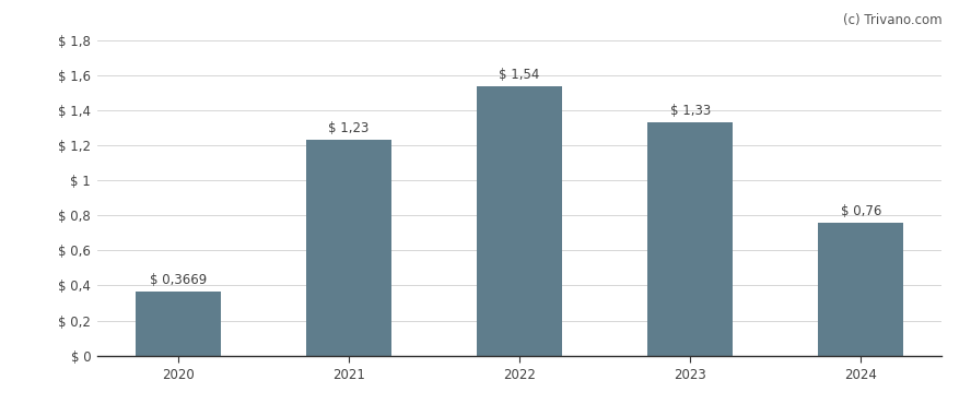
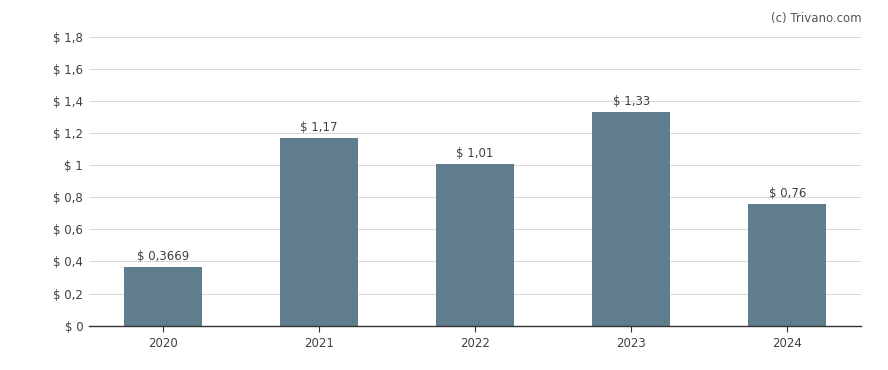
2021: 1,23 -> 1,17
2022: 1,54 -> 1,01
